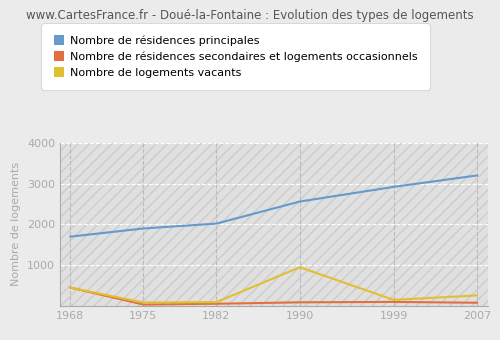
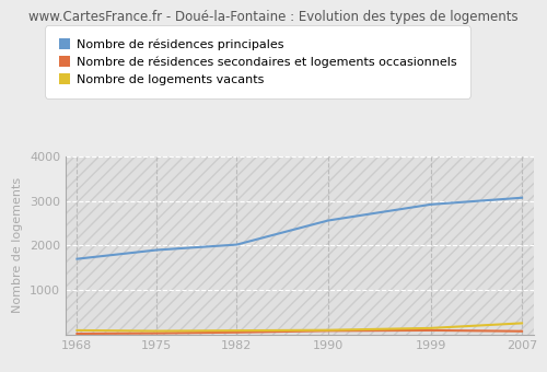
Nombre de résidences secondaires et logements occasionnels/1968: 450 -> 20
Nombre de logements vacants/1968: 450 -> 100
Nombre de logements vacants/1990: 950 -> 100
Nombre de résidences principales/2007: 3200 -> 3070
